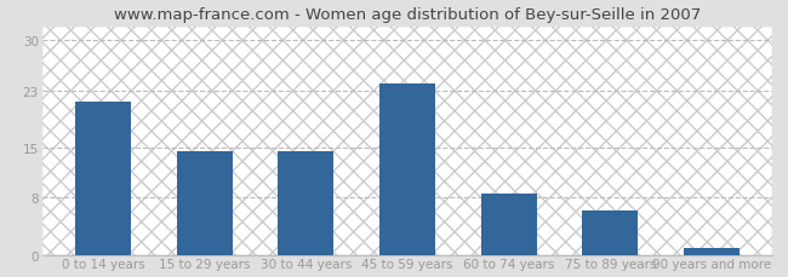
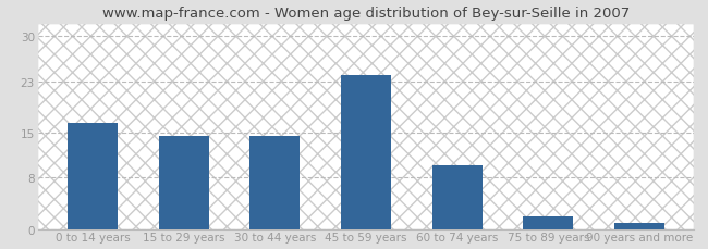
0 to 14 years: 21.4 -> 16.5
60 to 74 years: 8.6 -> 10.0
75 to 89 years: 6.2 -> 2.0
